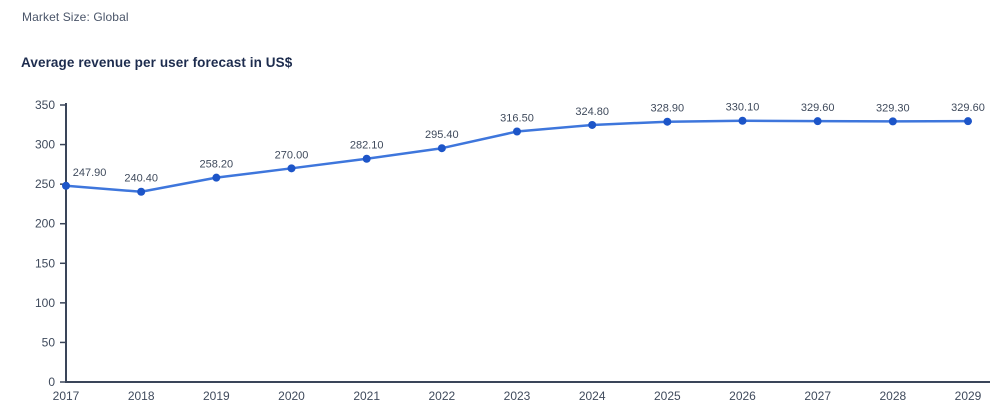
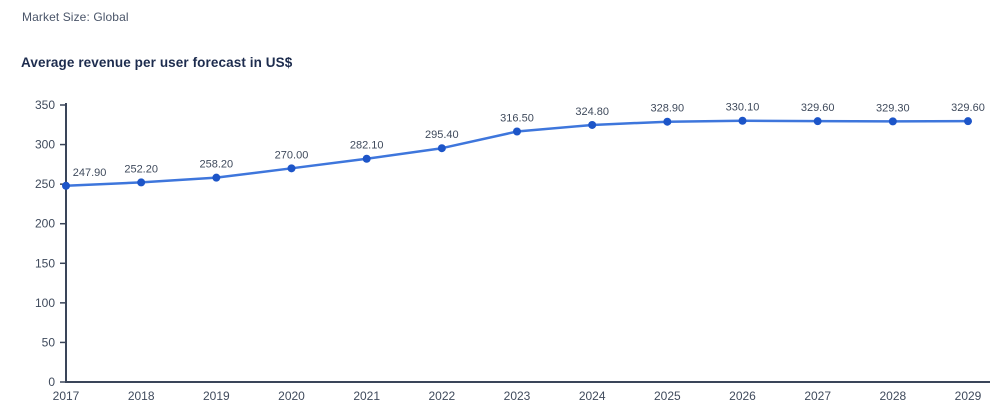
2018: 240.40 -> 252.20
